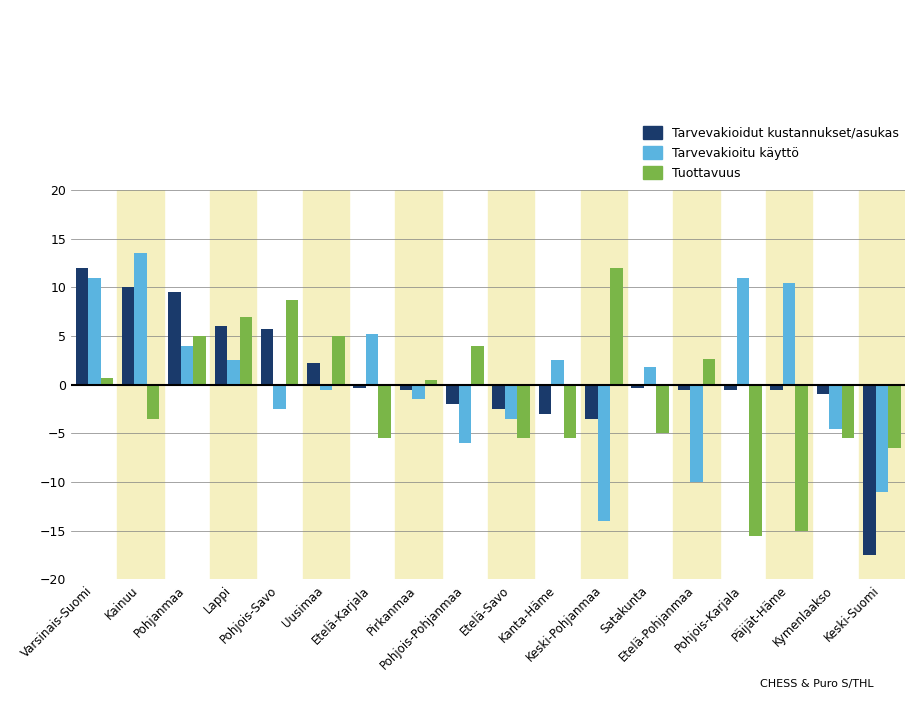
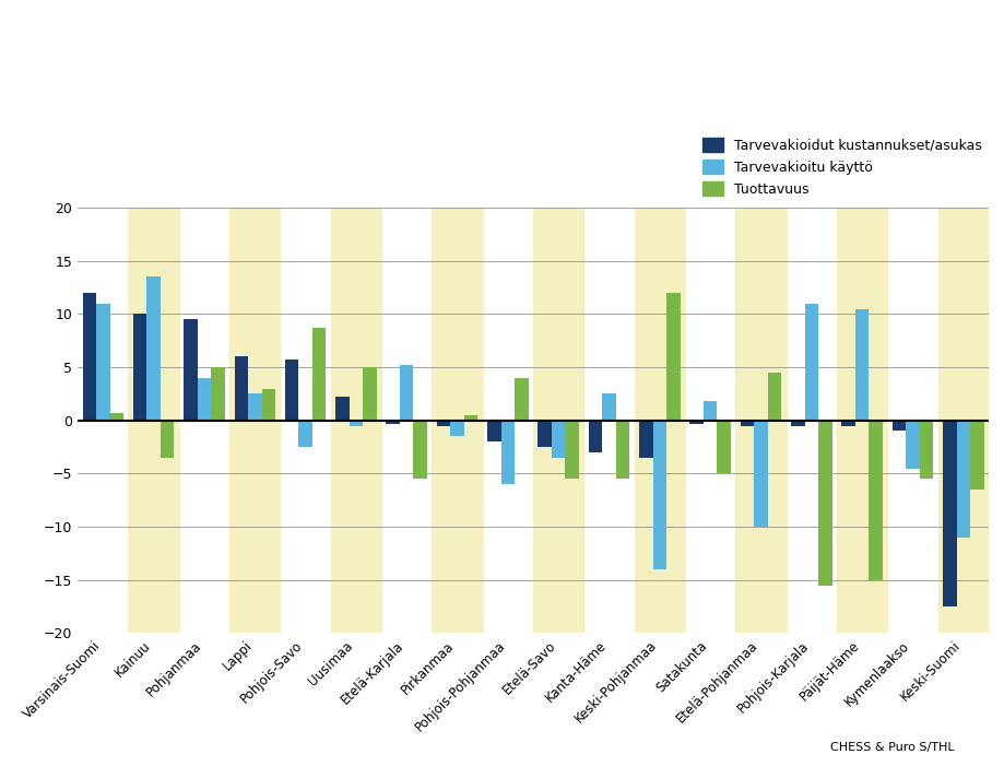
Tuottavuus/Lappi: 7.0 -> 3.0
Tuottavuus/Etelä-Pohjanmaa: 2.6 -> 4.5
